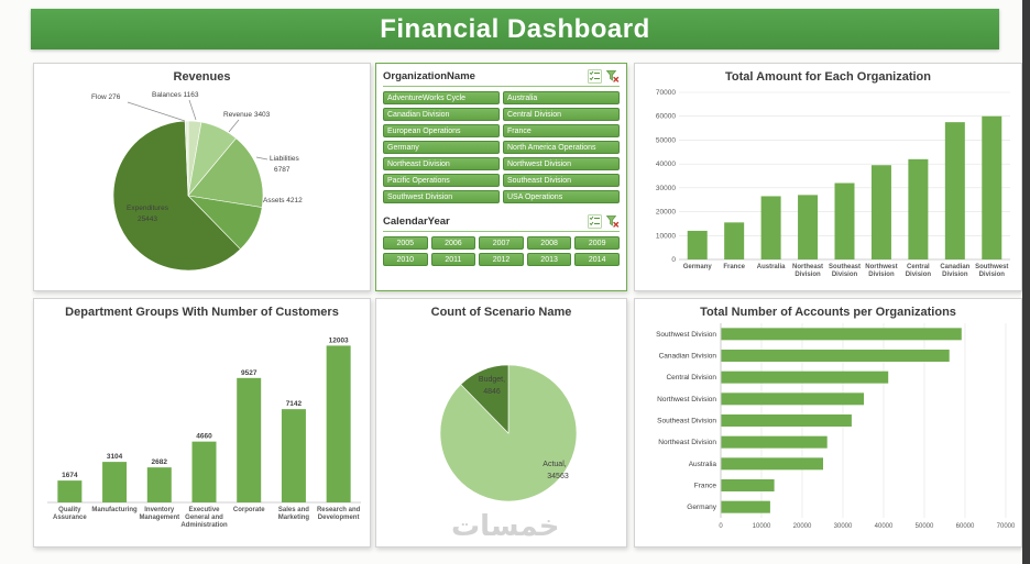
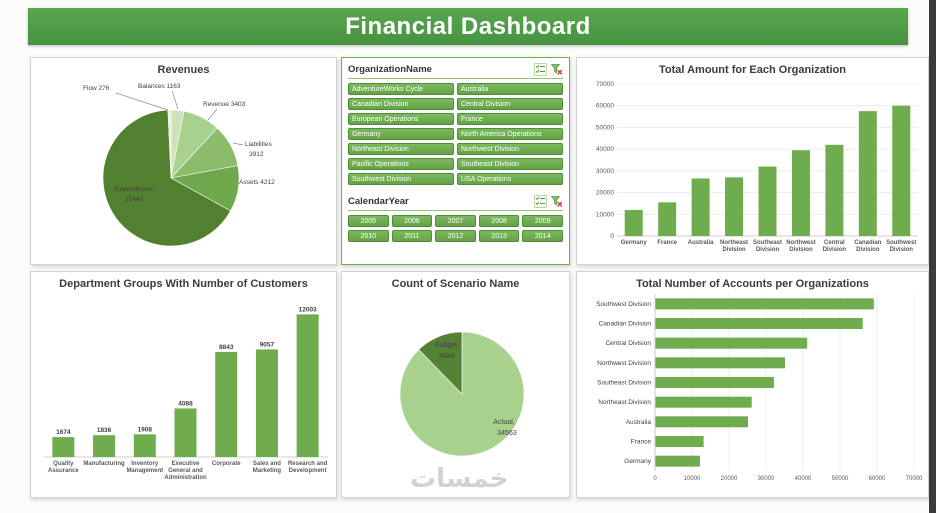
Revenues/Liabilities: 6787 -> 3912
Department Groups With Number of Customers/Manufacturing: 3104 -> 1836
Department Groups With Number of Customers/Inventory Management: 2682 -> 1908
Department Groups With Number of Customers/Executive General and Administration: 4660 -> 4088
Department Groups With Number of Customers/Corporate: 9527 -> 8843
Department Groups With Number of Customers/Sales and Marketing: 7142 -> 9057
